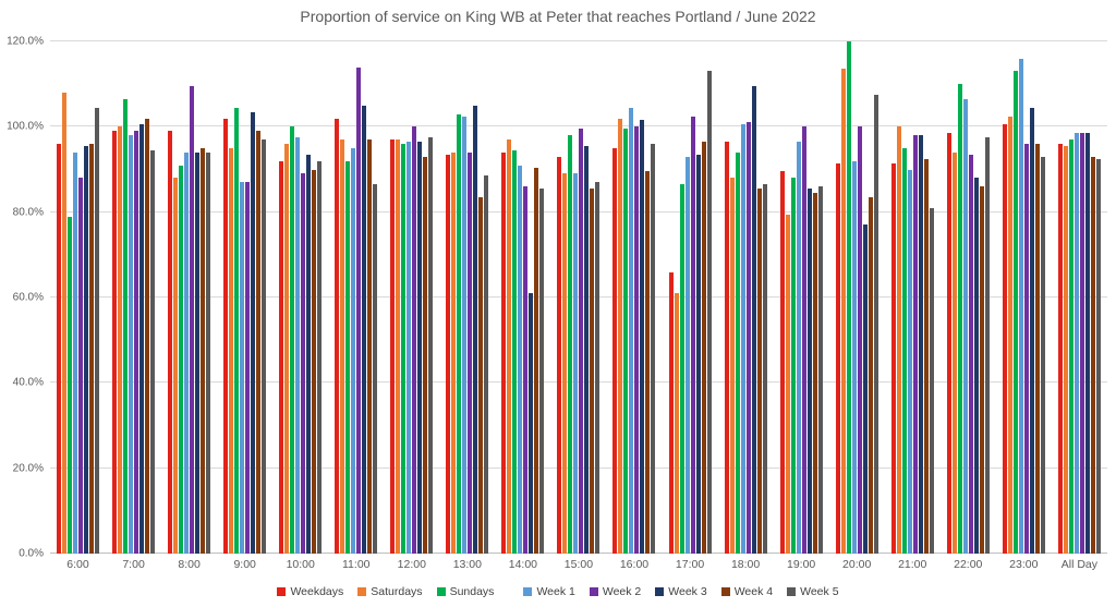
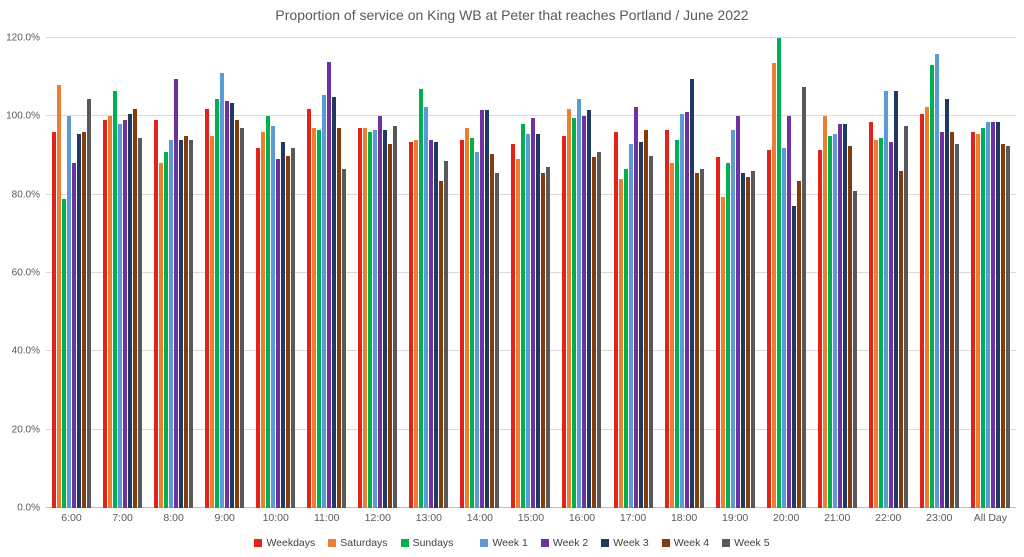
Week 1/6:00: 94% -> 100%
Week 1/9:00: 87% -> 111%
Week 2/9:00: 87% -> 104%
Sundays/11:00: 92% -> 96%
Week 1/11:00: 95% -> 106%
Sundays/13:00: 103% -> 107%
Week 3/13:00: 105% -> 94%
Week 2/14:00: 86% -> 102%
Week 3/14:00: 61% -> 102%
Week 1/15:00: 89% -> 96%
Week 5/16:00: 96% -> 91%
Weekdays/17:00: 66% -> 96%
Saturdays/17:00: 61% -> 84%
Week 5/17:00: 113% -> 90%
Week 1/21:00: 90% -> 96%
Sundays/22:00: 110% -> 94%
Week 3/22:00: 88% -> 106%
